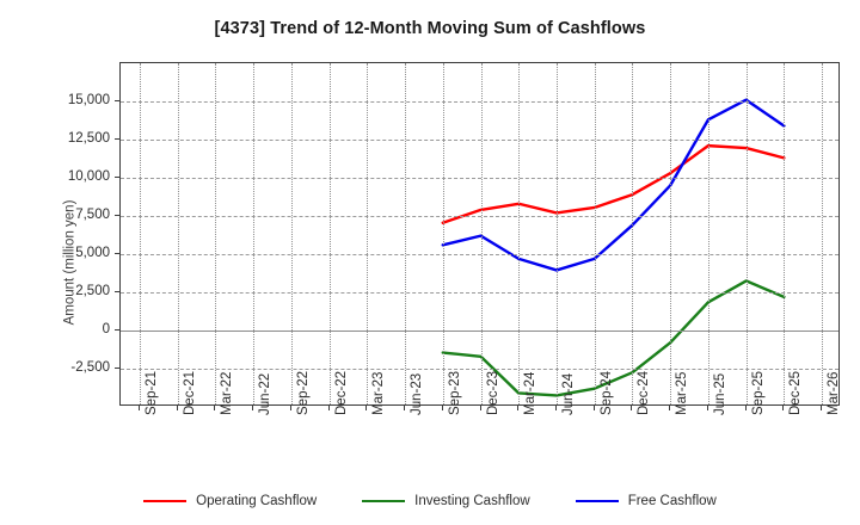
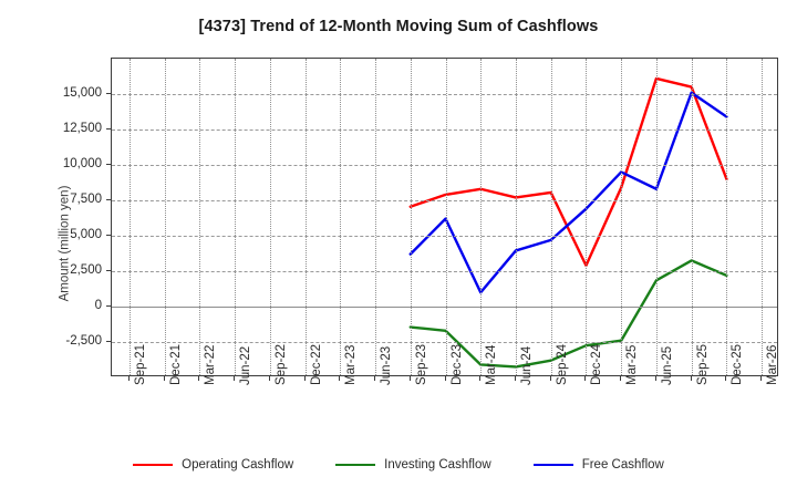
Free Cashflow/Sep-23: 5600 -> 3700
Free Cashflow/Mar-24: 4700 -> 1000
Operating Cashflow/Dec-24: 8900 -> 2900
Operating Cashflow/Mar-25: 10300 -> 8400
Investing Cashflow/Mar-25: -800 -> -2400
Operating Cashflow/Jun-25: 12100 -> 16100
Free Cashflow/Jun-25: 13800 -> 8300
Operating Cashflow/Sep-25: 12000 -> 15500
Operating Cashflow/Dec-25: 11300 -> 9000
